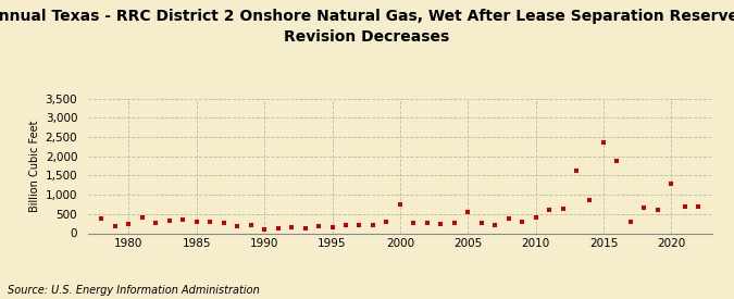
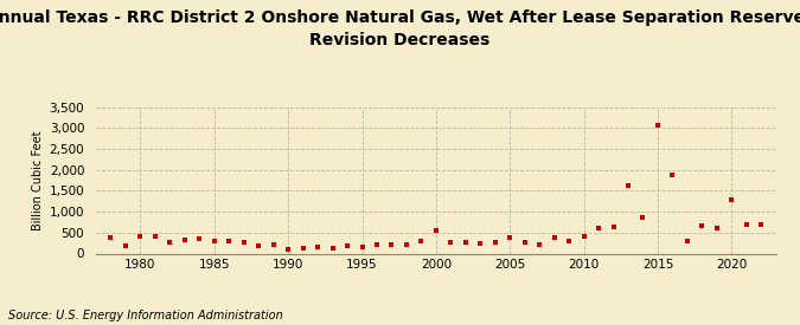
1980: 250 -> 420
2000: 750 -> 540
2005: 550 -> 390
2015: 2,350 -> 3,060
